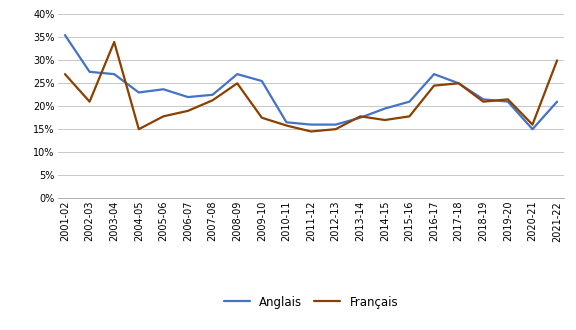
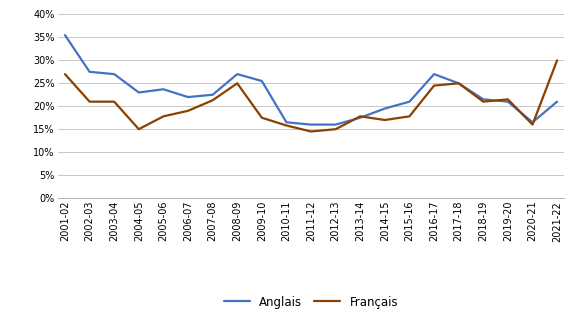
Français/2003-04: 34.0% -> 21.0%
Anglais/2020-21: 15.0% -> 16.5%
